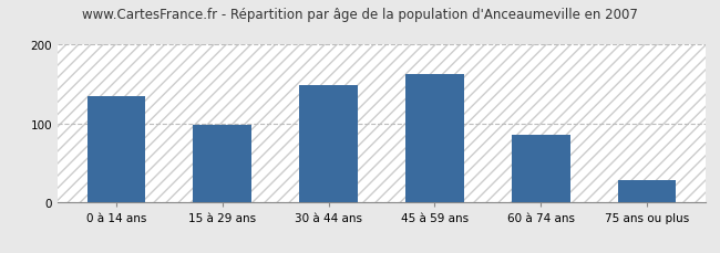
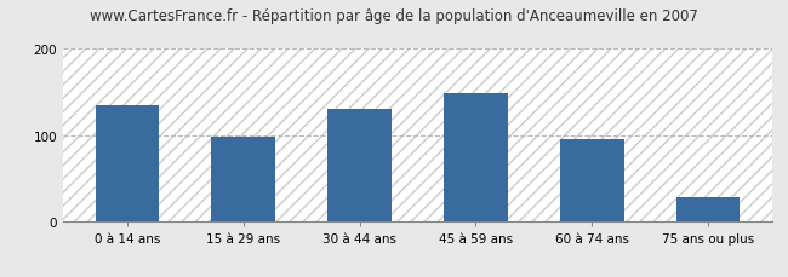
30 à 44 ans: 148 -> 130
45 à 59 ans: 163 -> 148
60 à 74 ans: 85 -> 96
